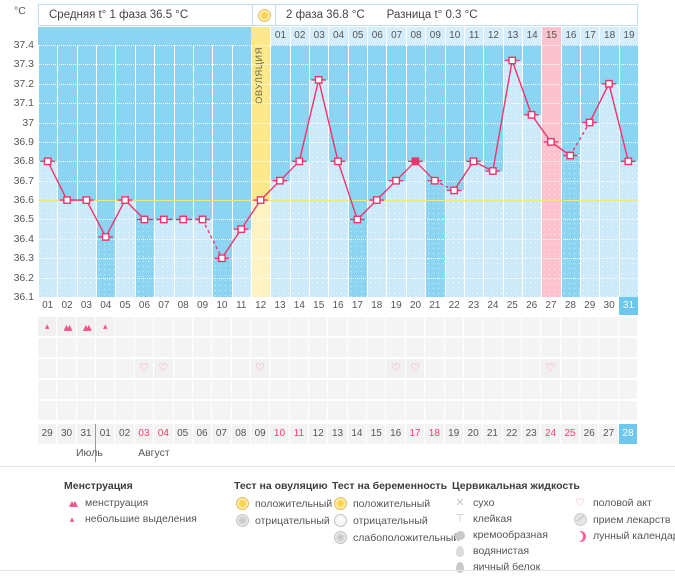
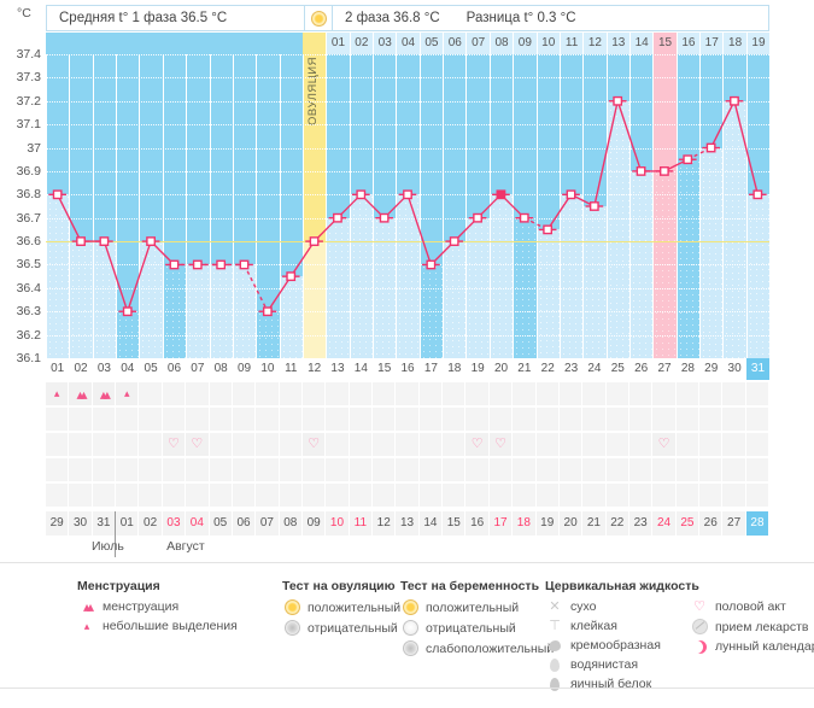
04: 36.41 -> 36.30
15: 37.22 -> 36.70
25: 37.32 -> 37.20
26: 37.04 -> 36.90
28: 36.83 -> 36.95
